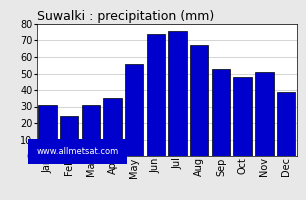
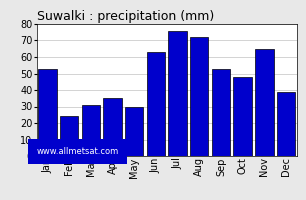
Jan: 31 -> 53
May: 56 -> 30
Jun: 74 -> 63
Aug: 67 -> 72
Nov: 51 -> 65
